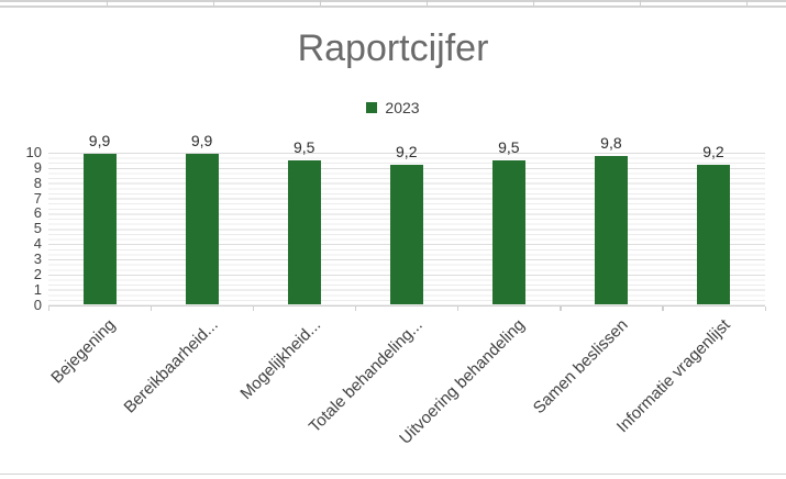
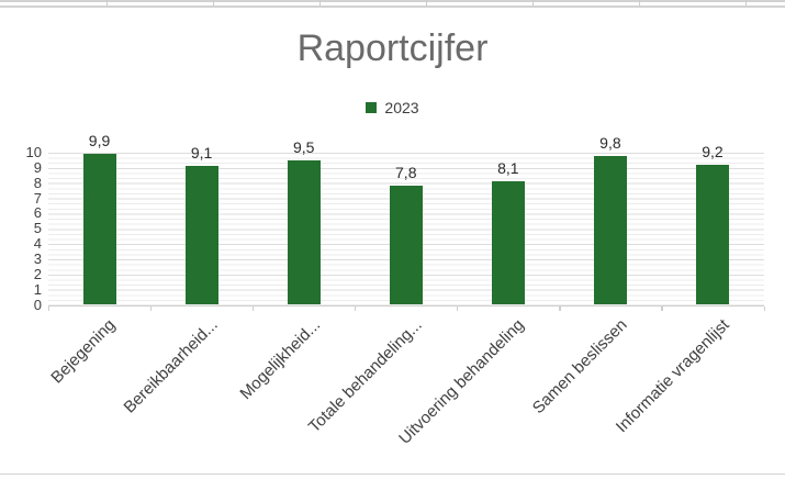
Bereikbaarheid...: 9,9 -> 9,1
Totale behandeling...: 9,2 -> 7,8
Uitvoering behandeling: 9,5 -> 8,1
